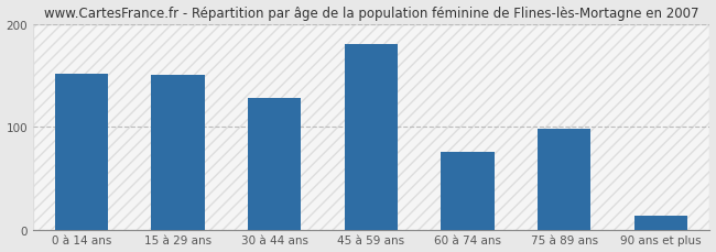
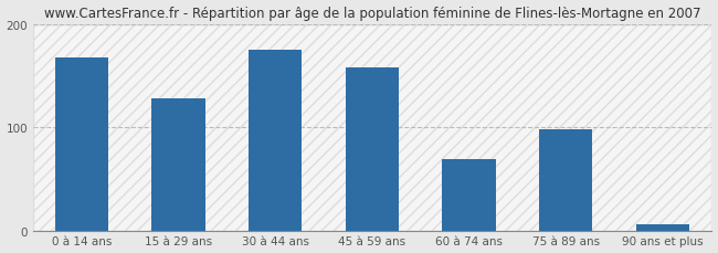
0 à 14 ans: 152 -> 168
15 à 29 ans: 150 -> 128
30 à 44 ans: 128 -> 175
45 à 59 ans: 180 -> 158
60 à 74 ans: 76 -> 70
90 ans et plus: 14 -> 7
